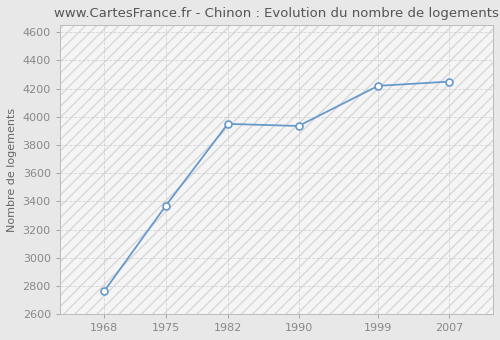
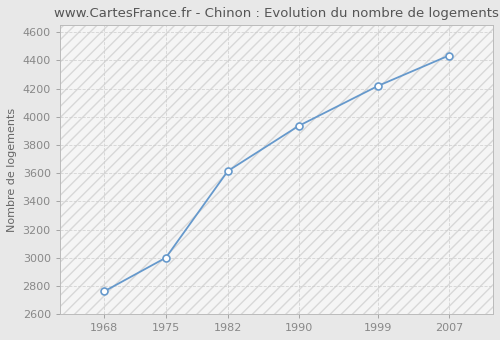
1975: 3370 -> 3000
1982: 3950 -> 3620
2007: 4250 -> 4440
